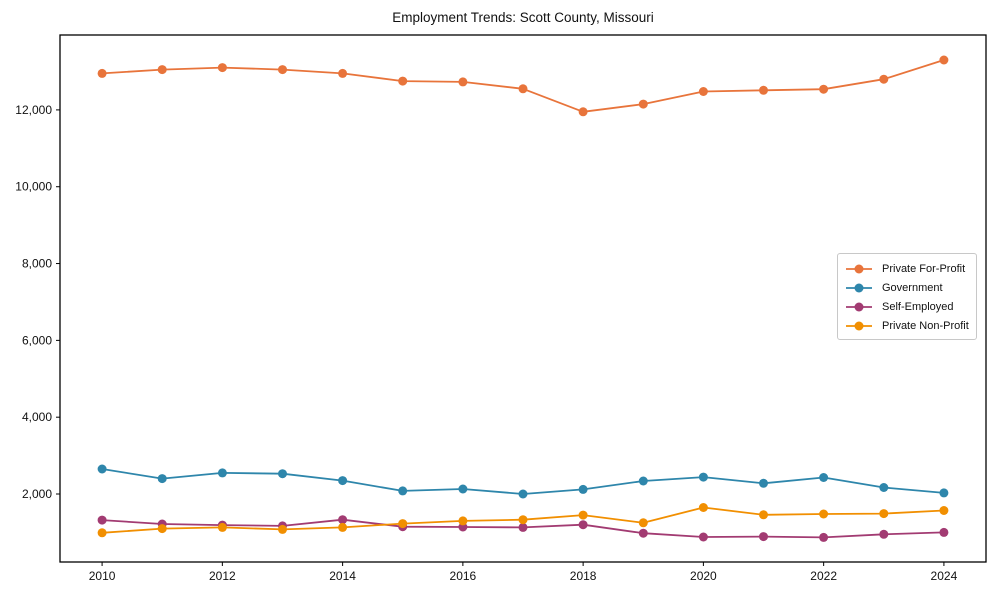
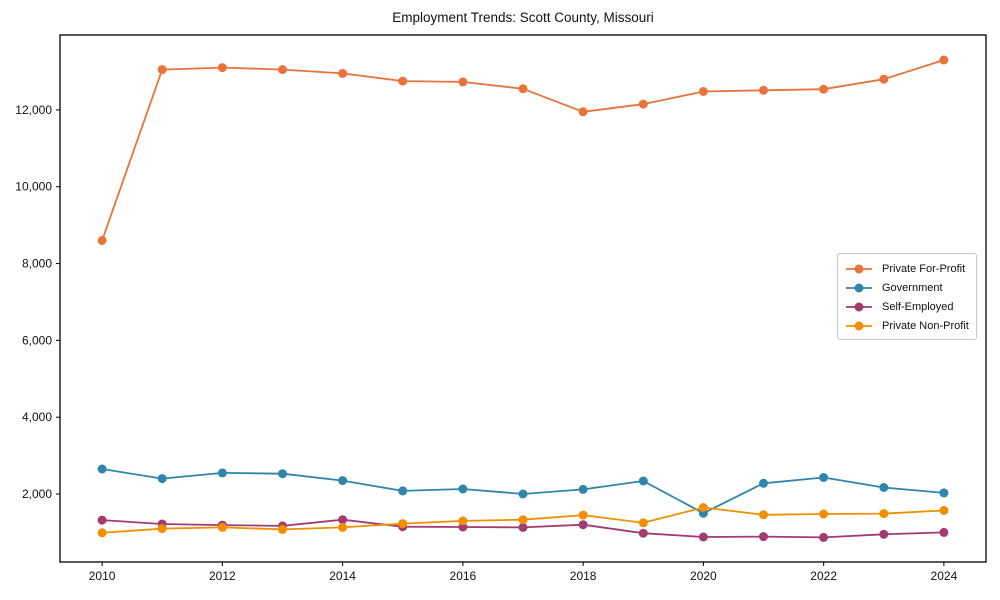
Private For-Profit/2010: 13000 -> 8600
Government/2020: 2400 -> 1500
